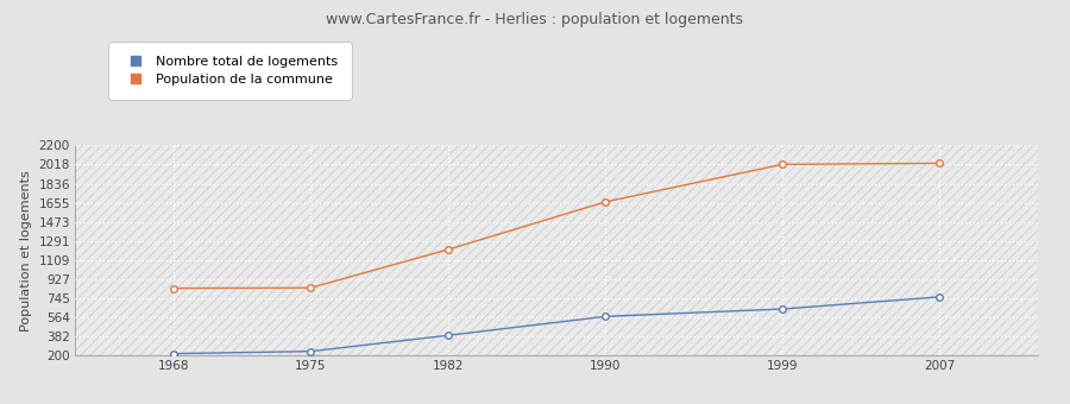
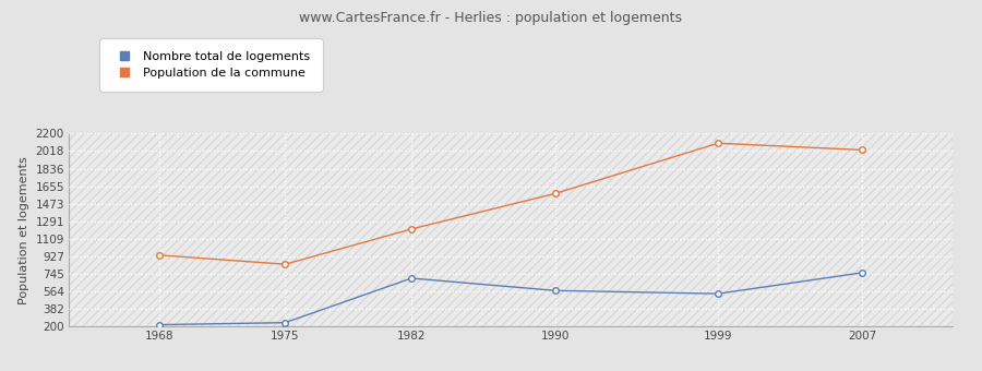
Population de la commune/1968: 840 -> 940
Nombre total de logements/1982: 390 -> 700
Population de la commune/1990: 1660 -> 1580
Nombre total de logements/1999: 640 -> 540
Population de la commune/1999: 2020 -> 2100
